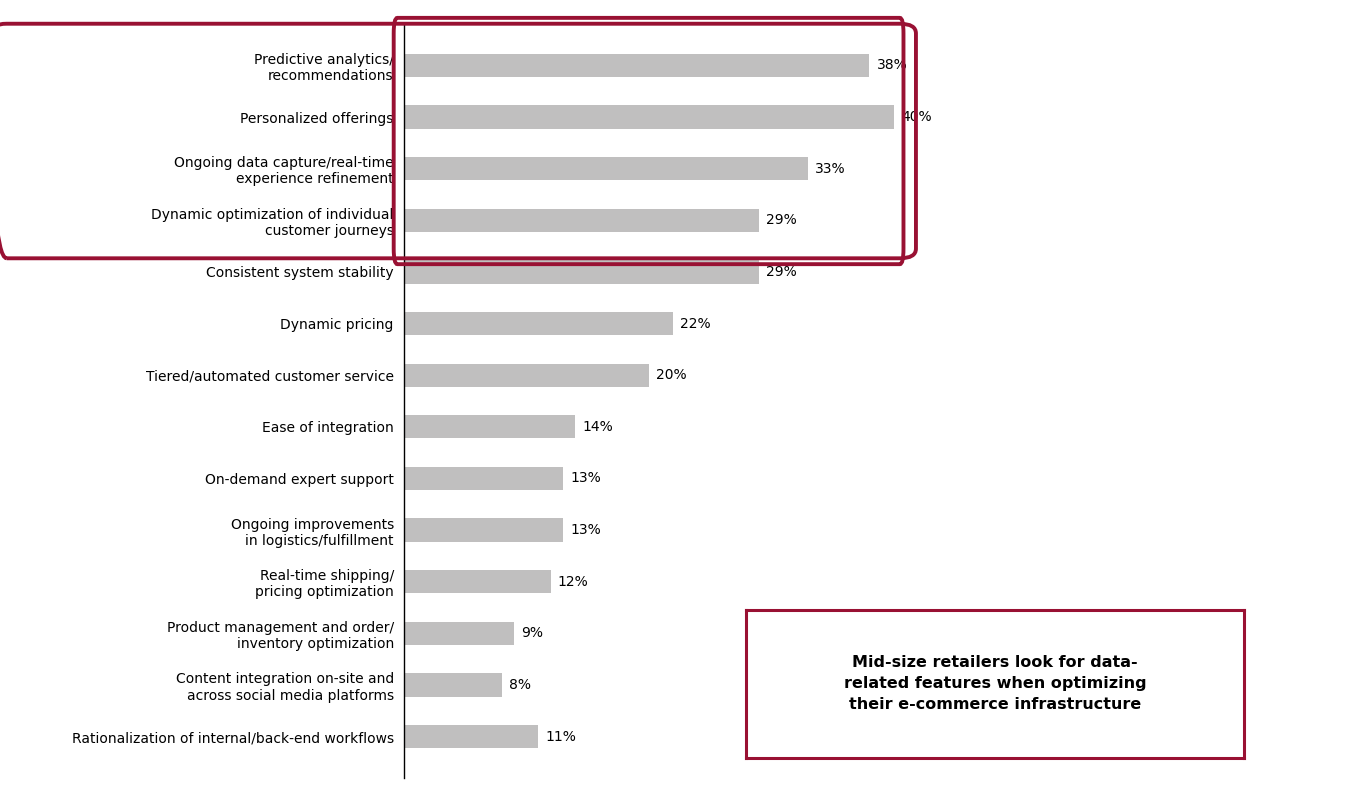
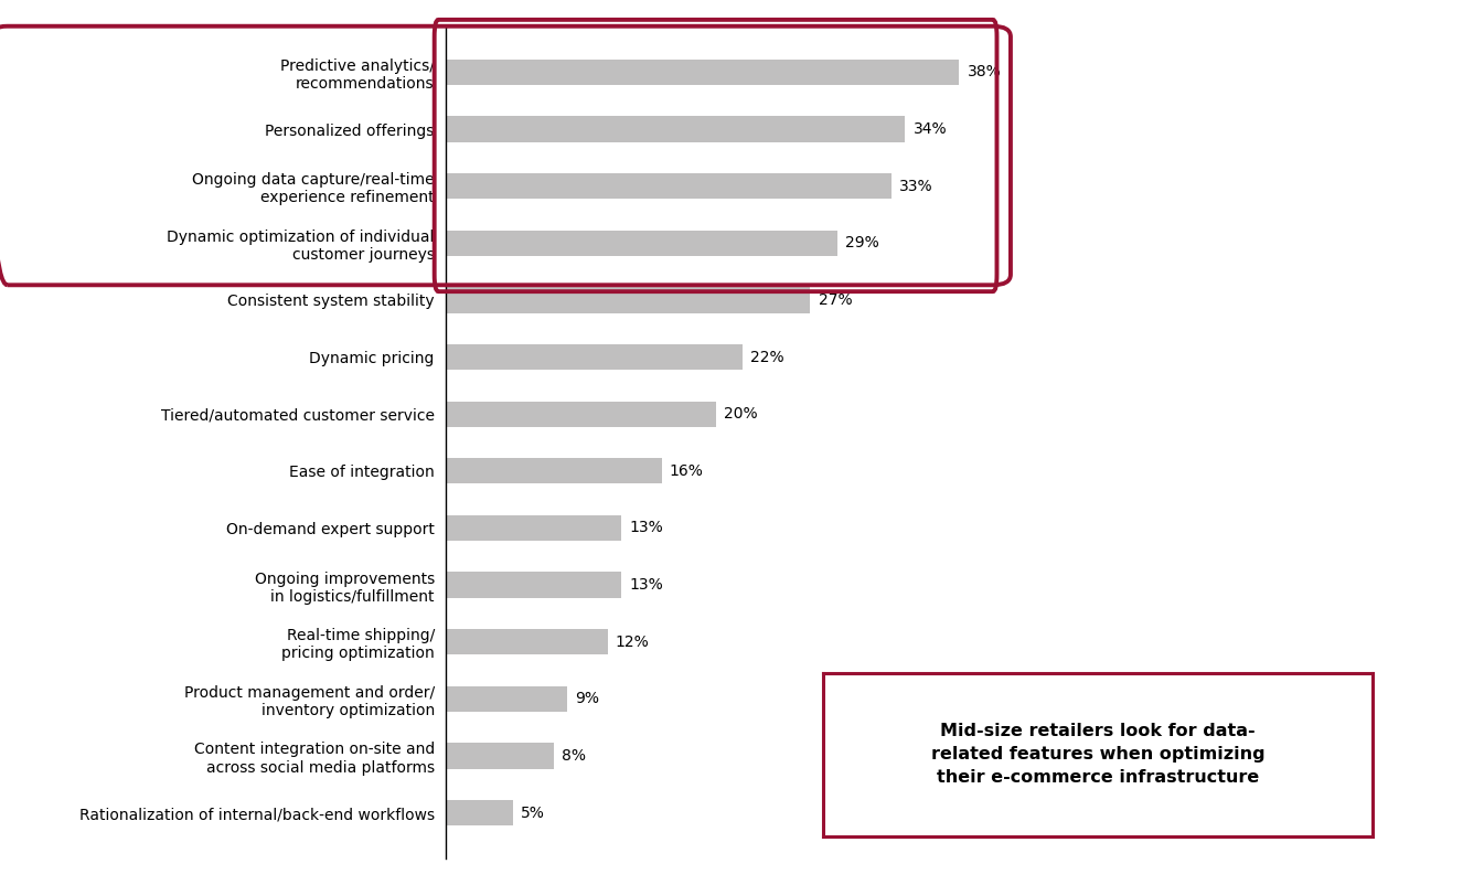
Personalized offerings: 40% -> 34%
Consistent system stability: 29% -> 27%
Ease of integration: 14% -> 16%
Rationalization of internal/back-end workflows: 11% -> 5%
